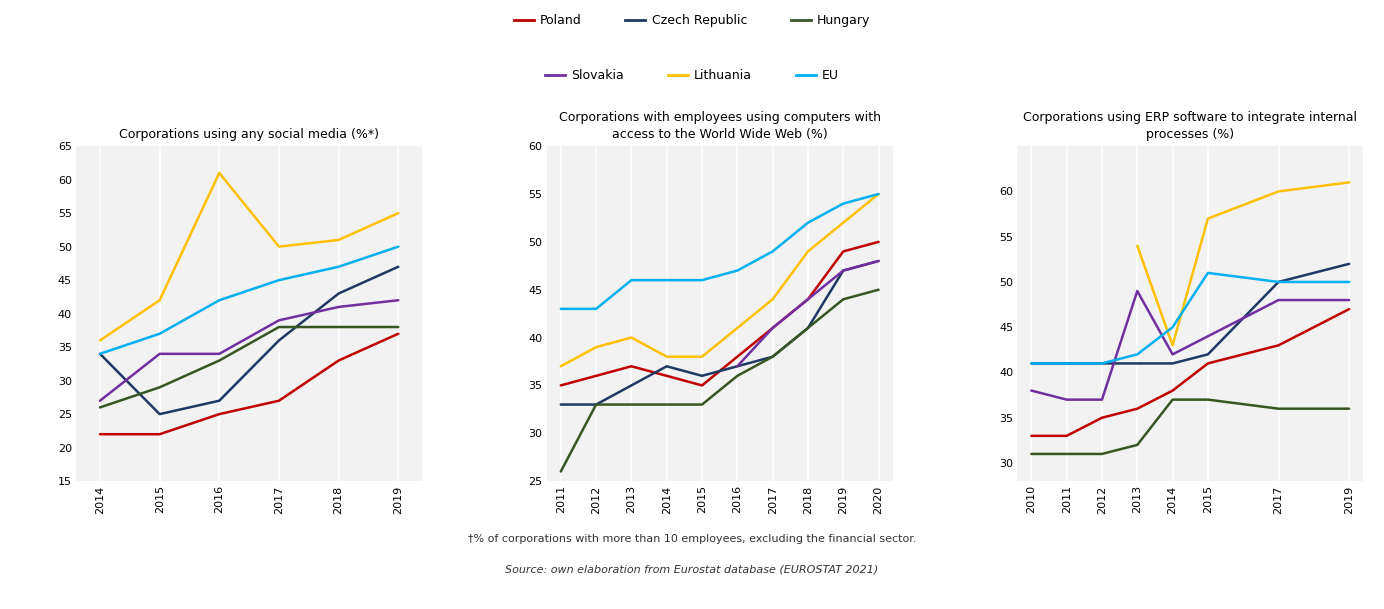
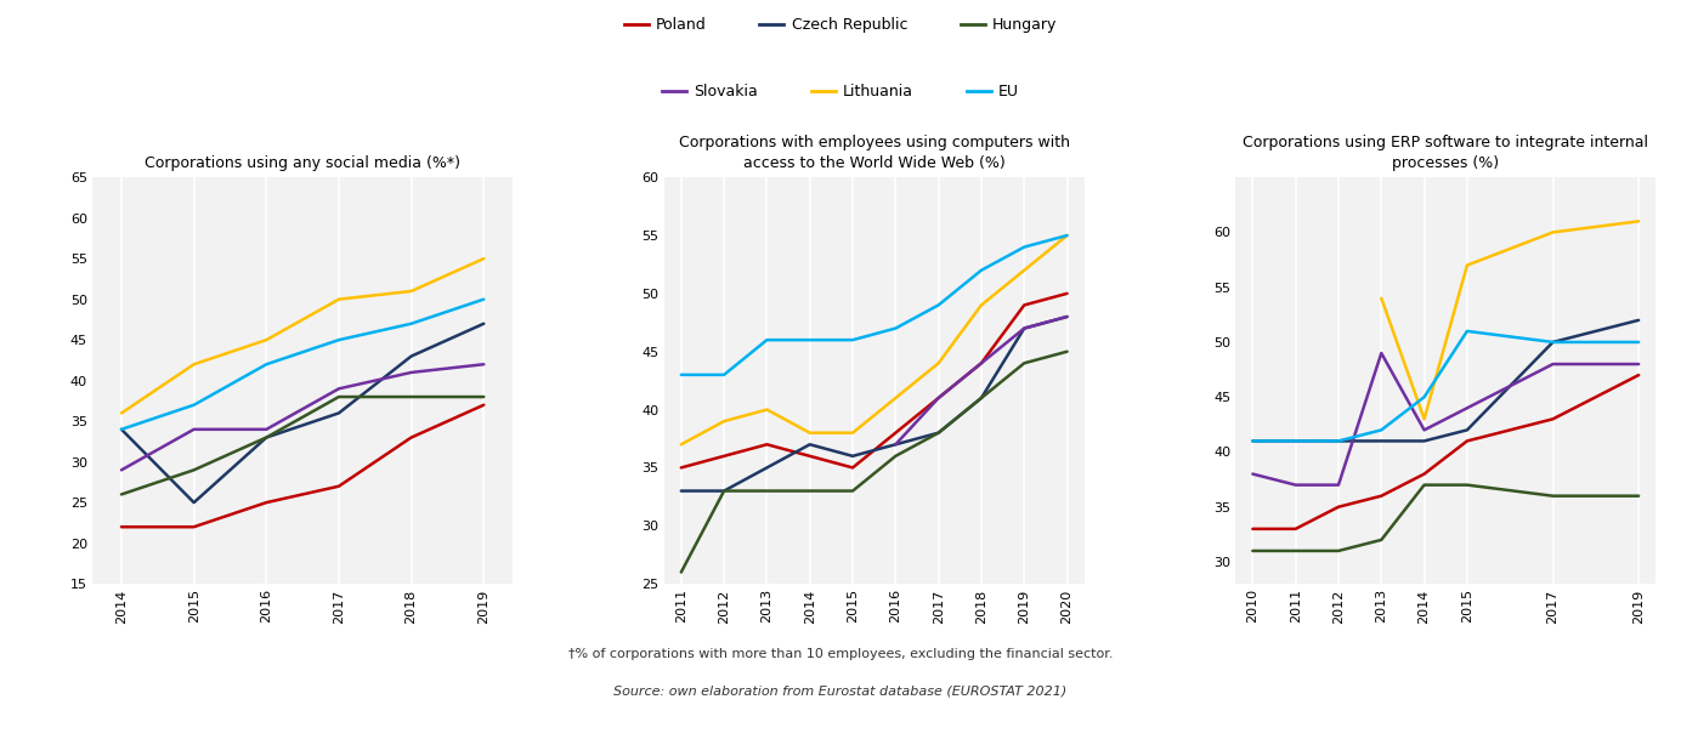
Corporations using any social media (%*)/Slovakia/2014: 27 -> 29
Corporations using any social media (%*)/Czech Republic/2016: 27 -> 33
Corporations using any social media (%*)/Lithuania/2016: 61 -> 45
